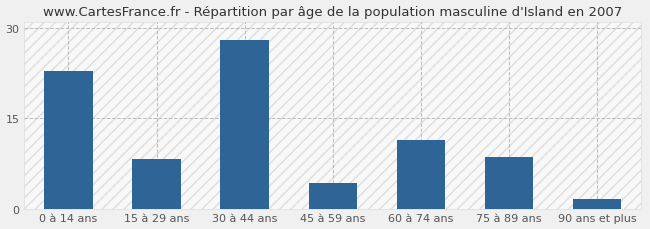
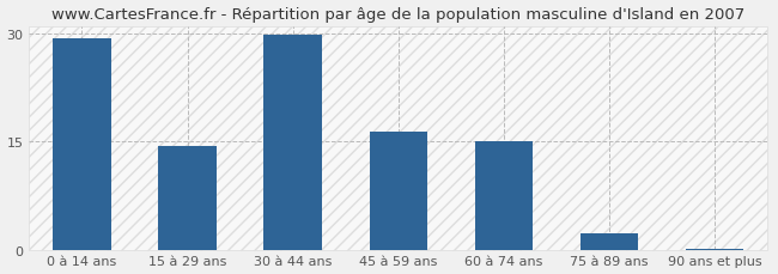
0 à 14 ans: 22.8 -> 29.2
15 à 29 ans: 8.2 -> 14.3
30 à 44 ans: 28.0 -> 29.7
45 à 59 ans: 4.2 -> 16.4
60 à 74 ans: 11.4 -> 15.0
75 à 89 ans: 8.6 -> 2.2
90 ans et plus: 1.6 -> 0.1
